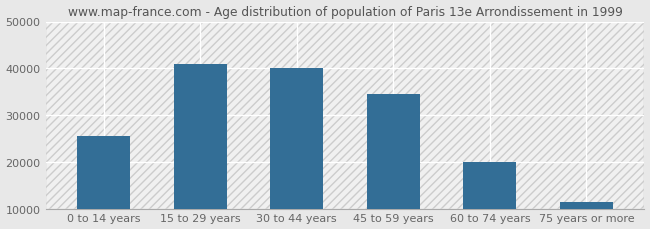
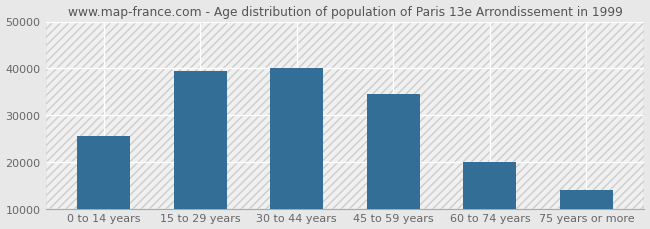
15 to 29 years: 41000 -> 39500
75 years or more: 11500 -> 14000
